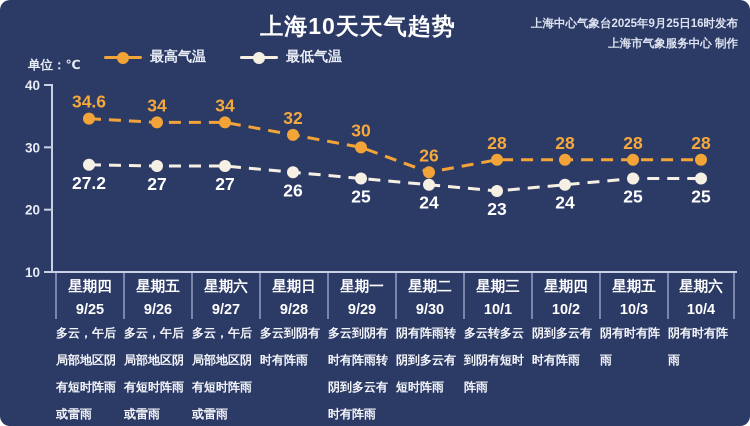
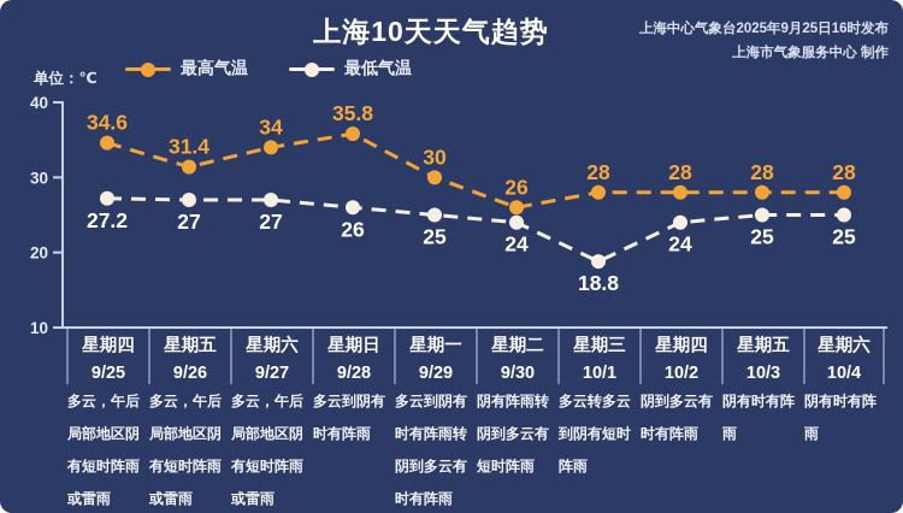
最高气温/9/26: 34 -> 31.4
最高气温/9/28: 32 -> 35.8
最低气温/10/1: 23 -> 18.8
